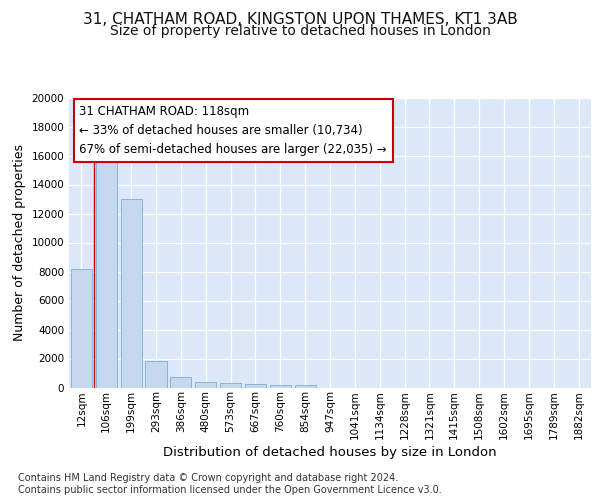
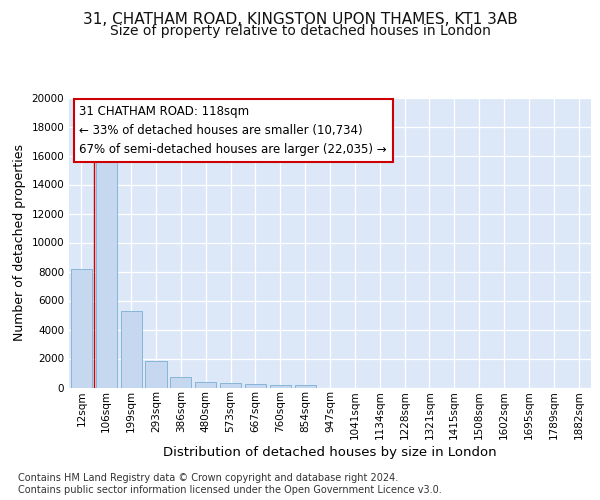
199sqm: 13000 -> 5300
